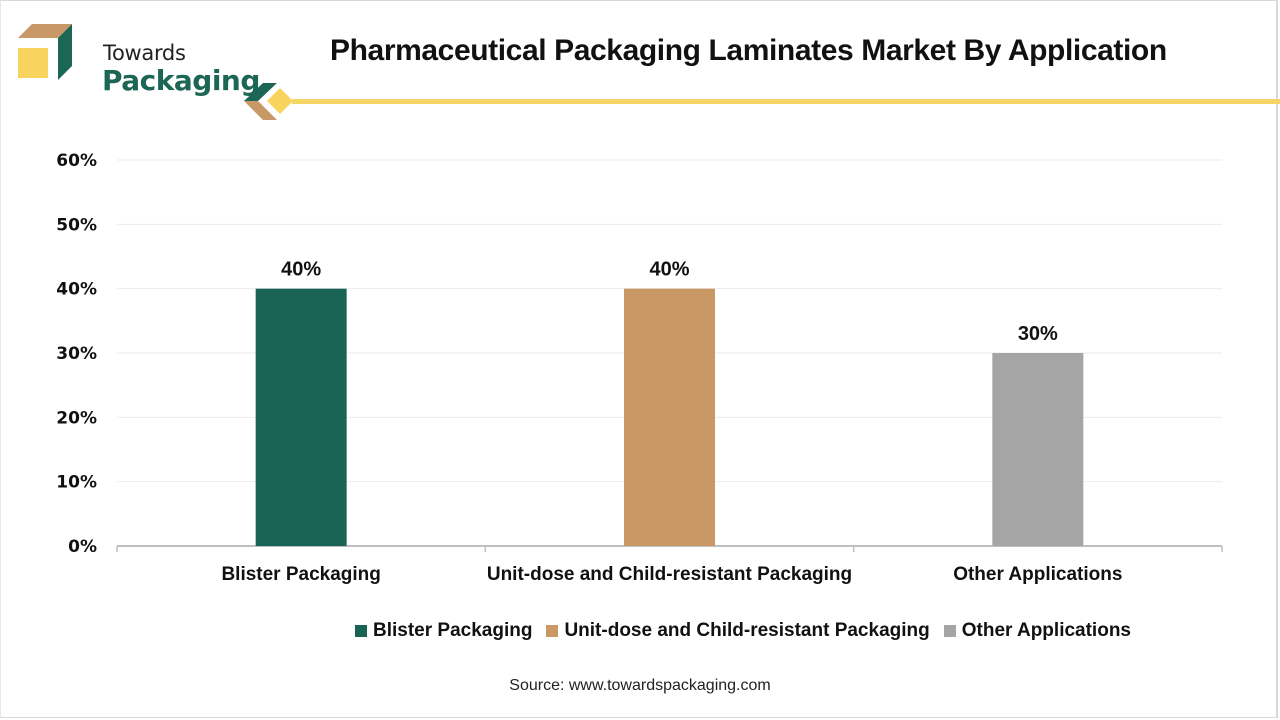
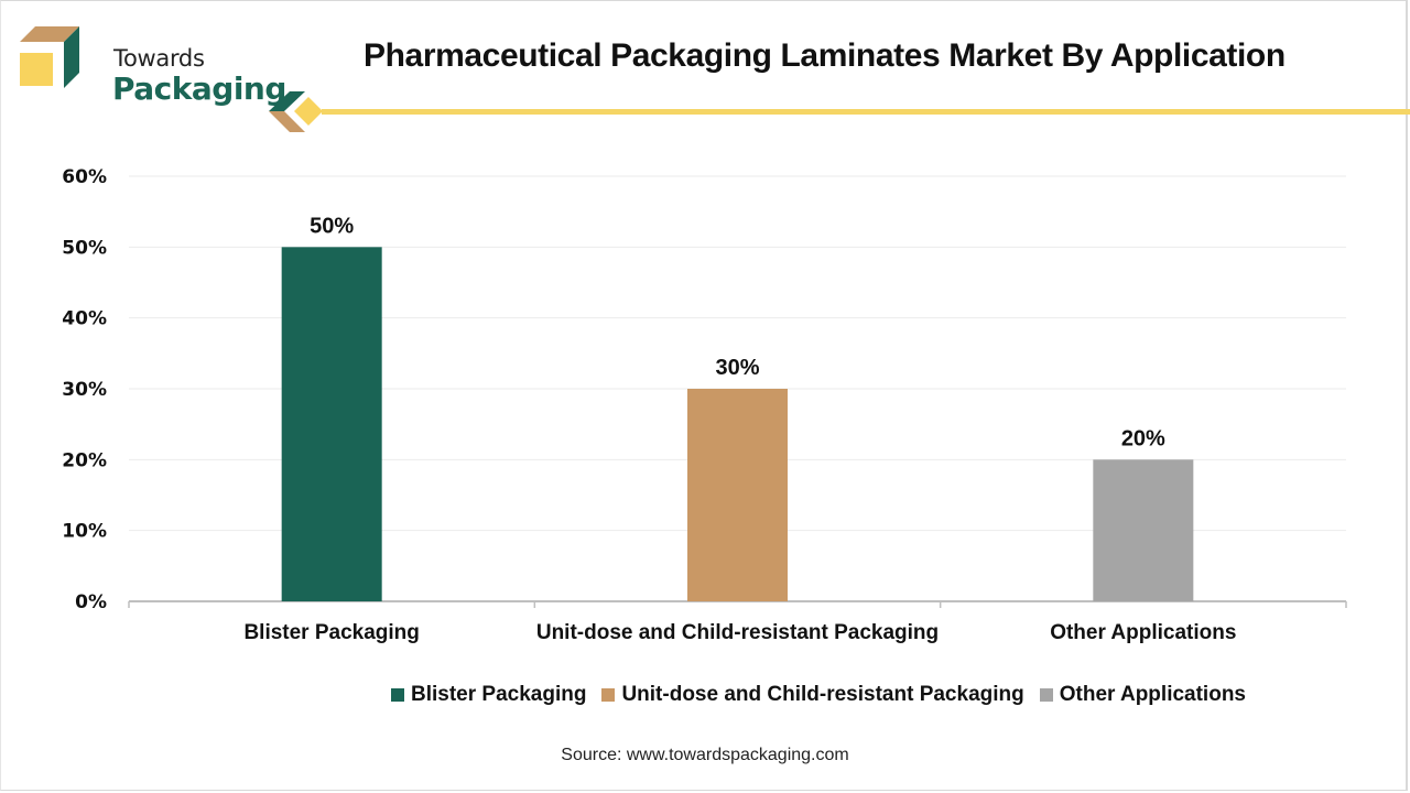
Blister Packaging: 40% -> 50%
Unit-dose and Child-resistant Packaging: 40% -> 30%
Other Applications: 30% -> 20%
